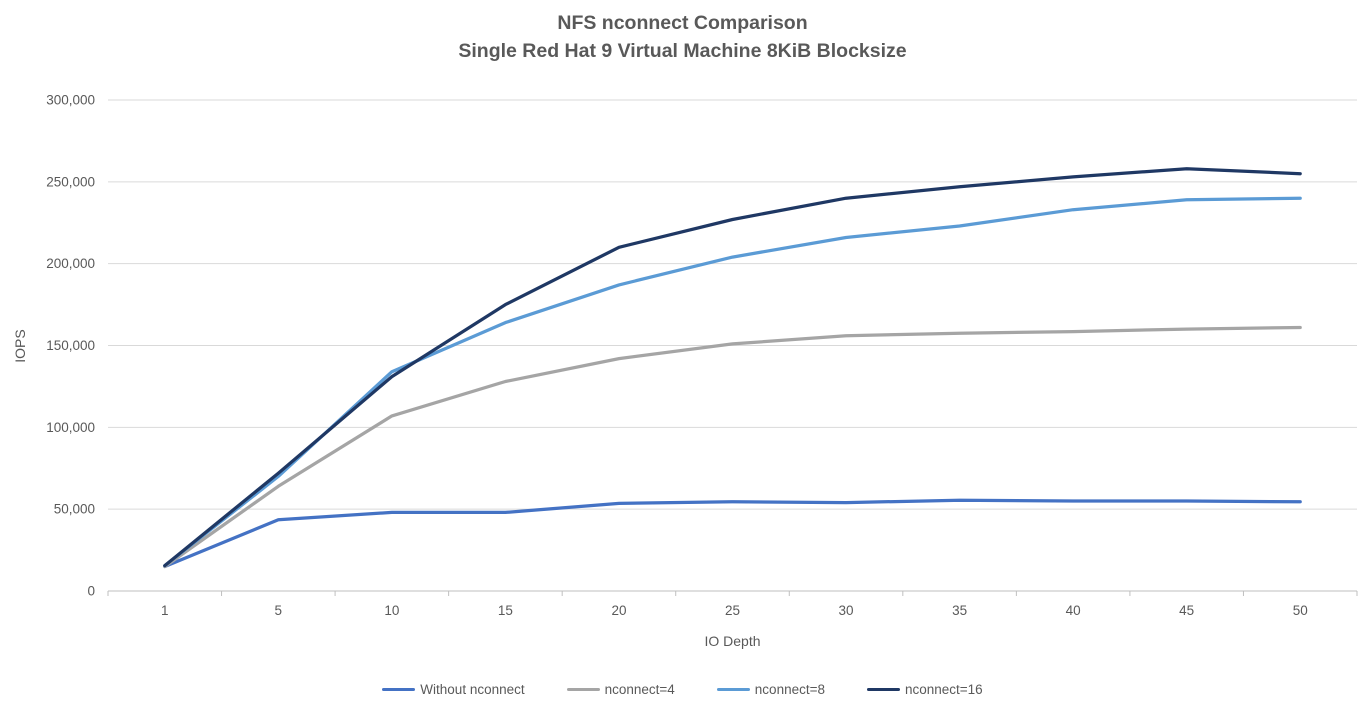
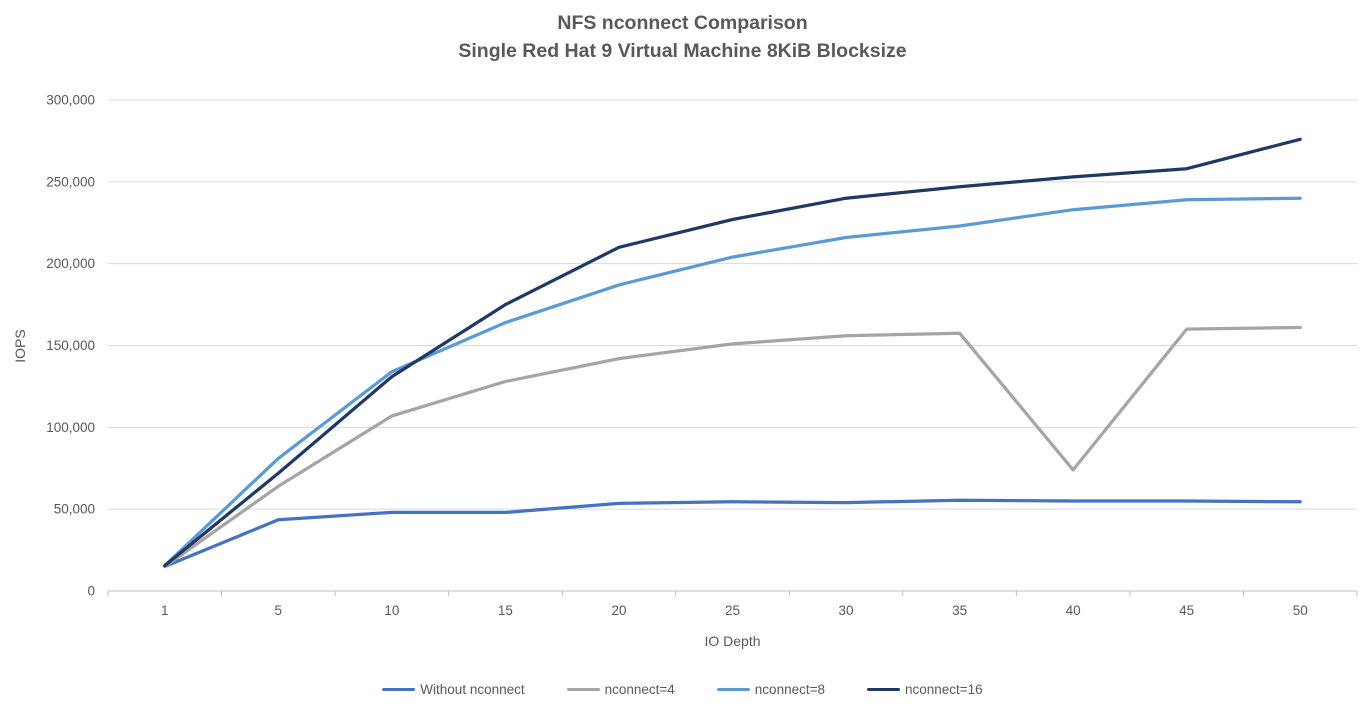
nconnect=8/5: 70000 -> 81000
nconnect=4/40: 158000 -> 74000
nconnect=16/50: 255000 -> 276000
